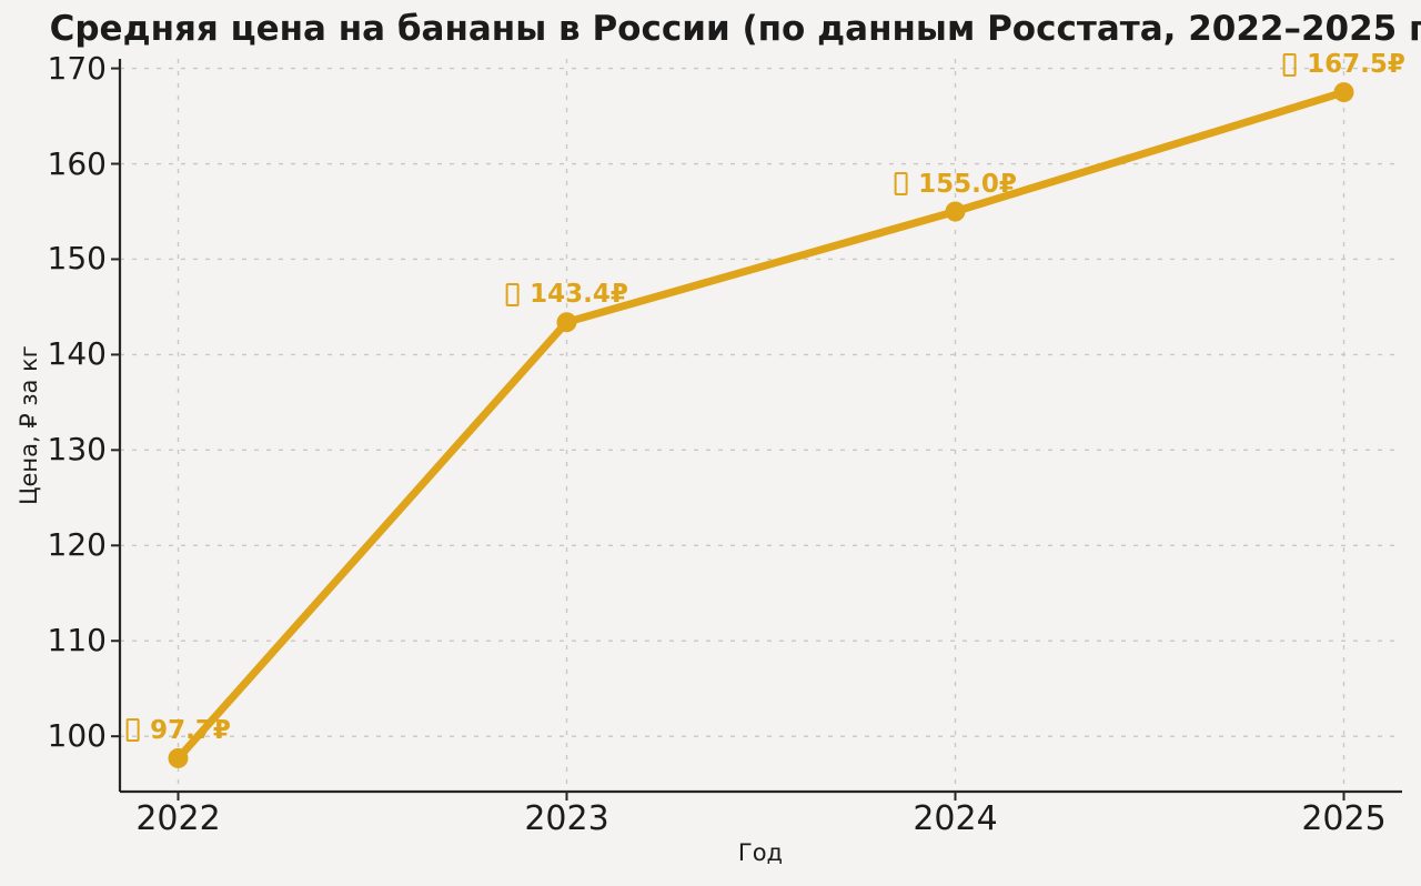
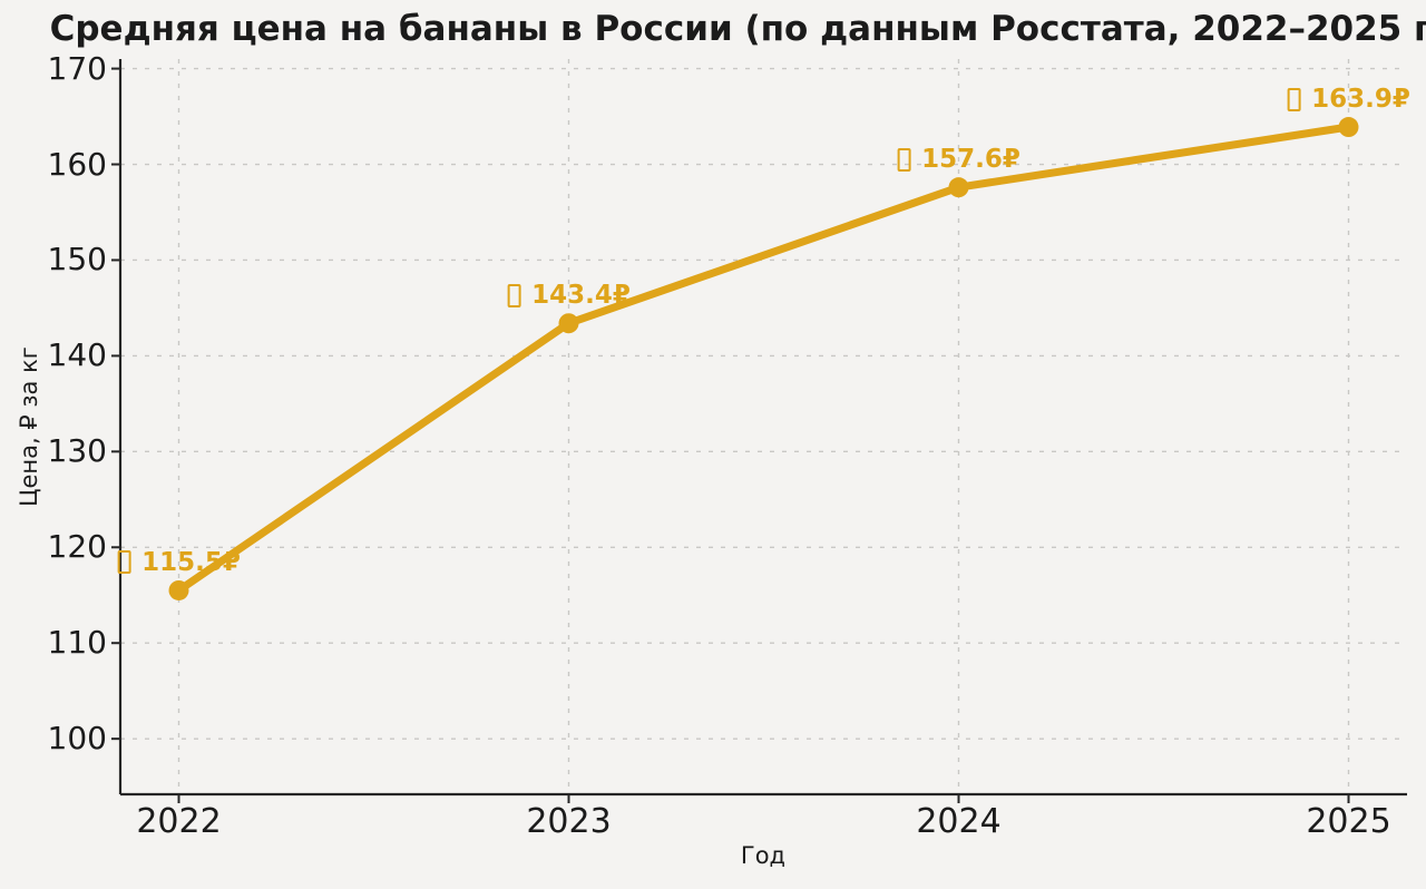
2022: 97.7 -> 115.5
2024: 155.0 -> 157.6
2025: 167.5 -> 163.9
